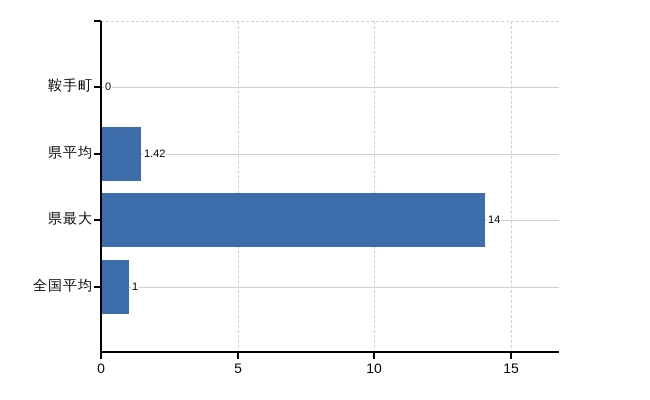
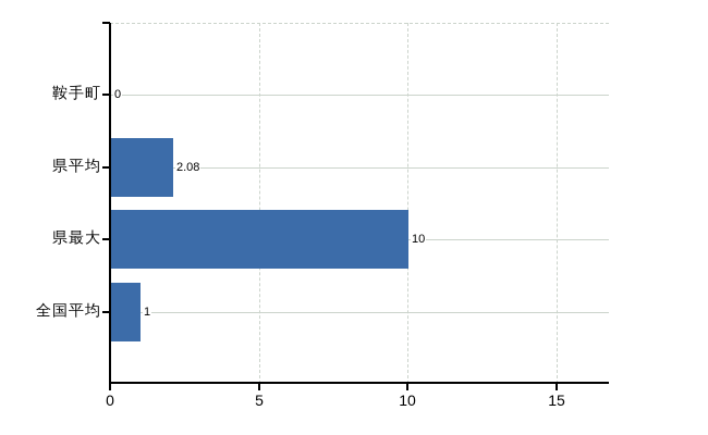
県平均: 1.42 -> 2.08
県最大: 14 -> 10
